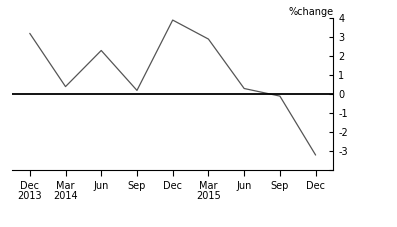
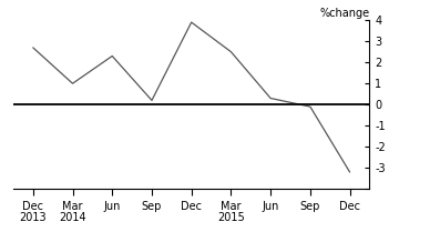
Dec 2013: 3.2 -> 2.7
Mar 2014: 0.4 -> 1.0
Mar 2015: 2.9 -> 2.5
